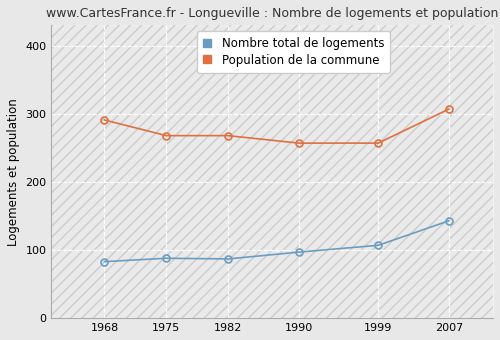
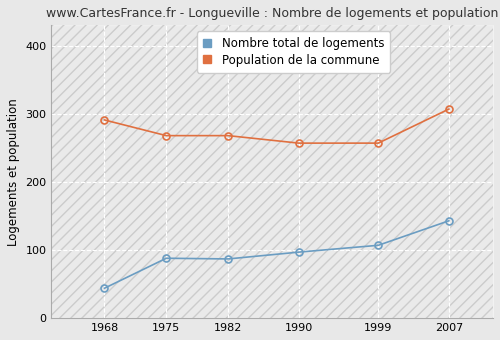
Nombre total de logements/1968: 83 -> 44
